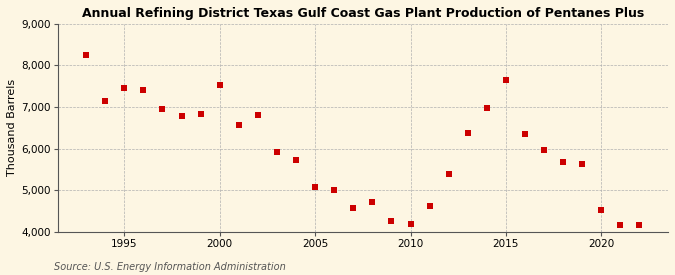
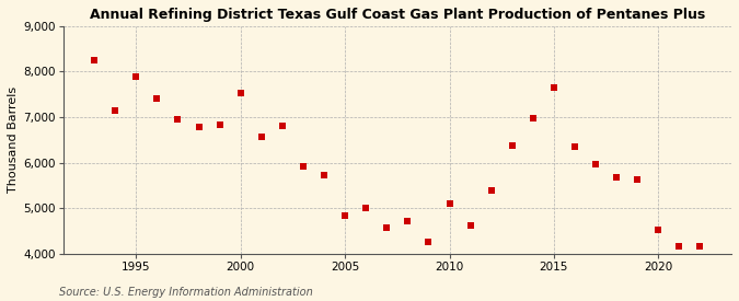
1995: 7,450 -> 7,900
2005: 5,080 -> 4,850
2010: 4,190 -> 5,100
